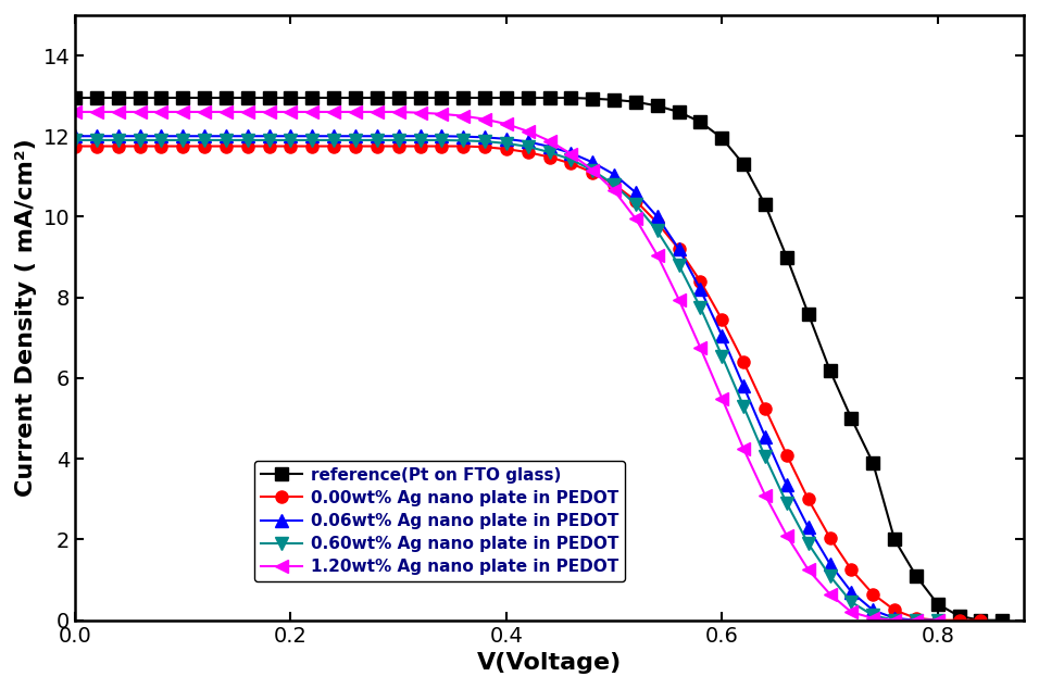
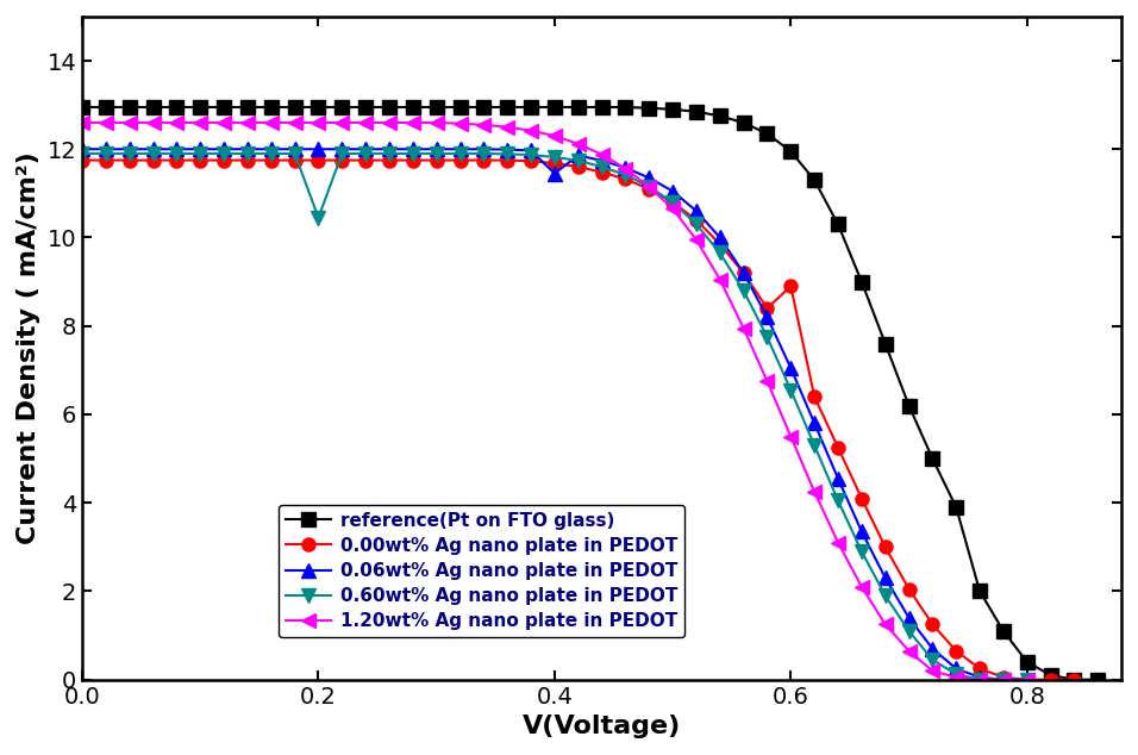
0.60wt% Ag nano plate in PEDOT/0.2: 11.90 -> 10.45
0.06wt% Ag nano plate in PEDOT/0.4: 11.93 -> 11.45
0.00wt% Ag nano plate in PEDOT/0.6: 7.45 -> 8.90
